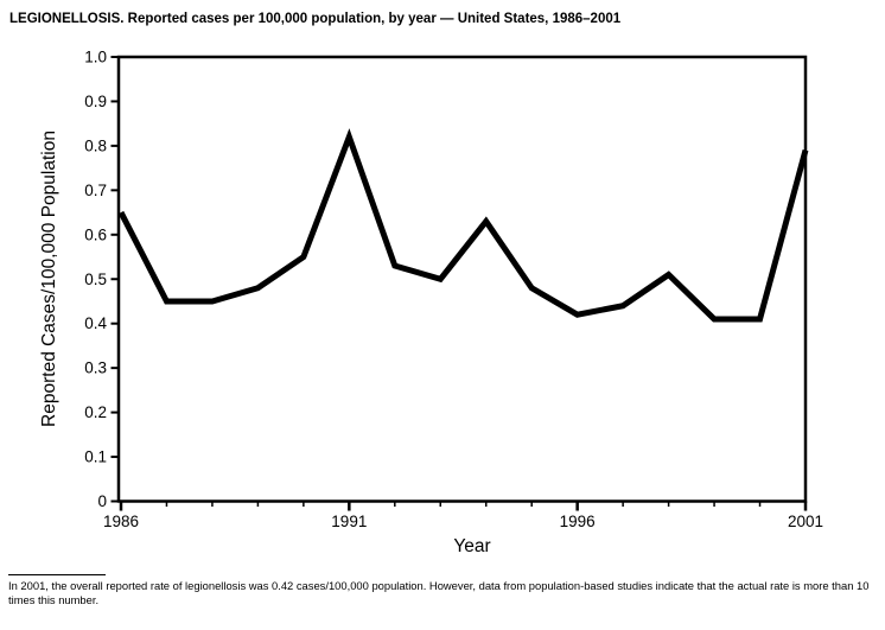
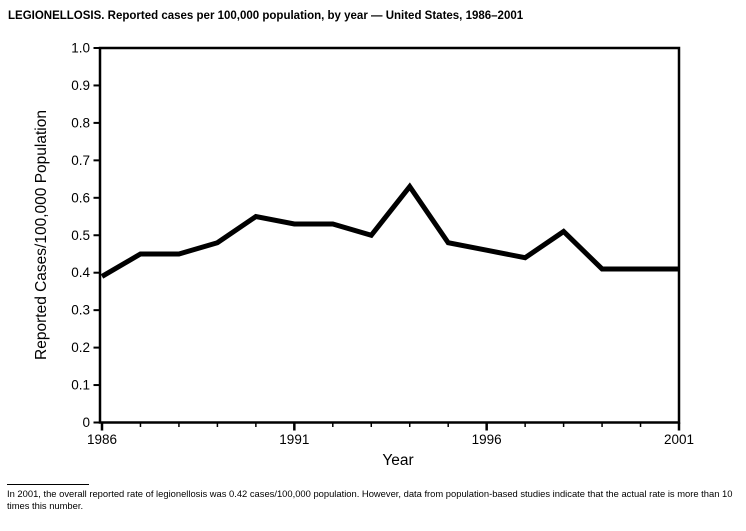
1986: 0.65 -> 0.39
1991: 0.82 -> 0.53
1996: 0.42 -> 0.46
2001: 0.79 -> 0.41
